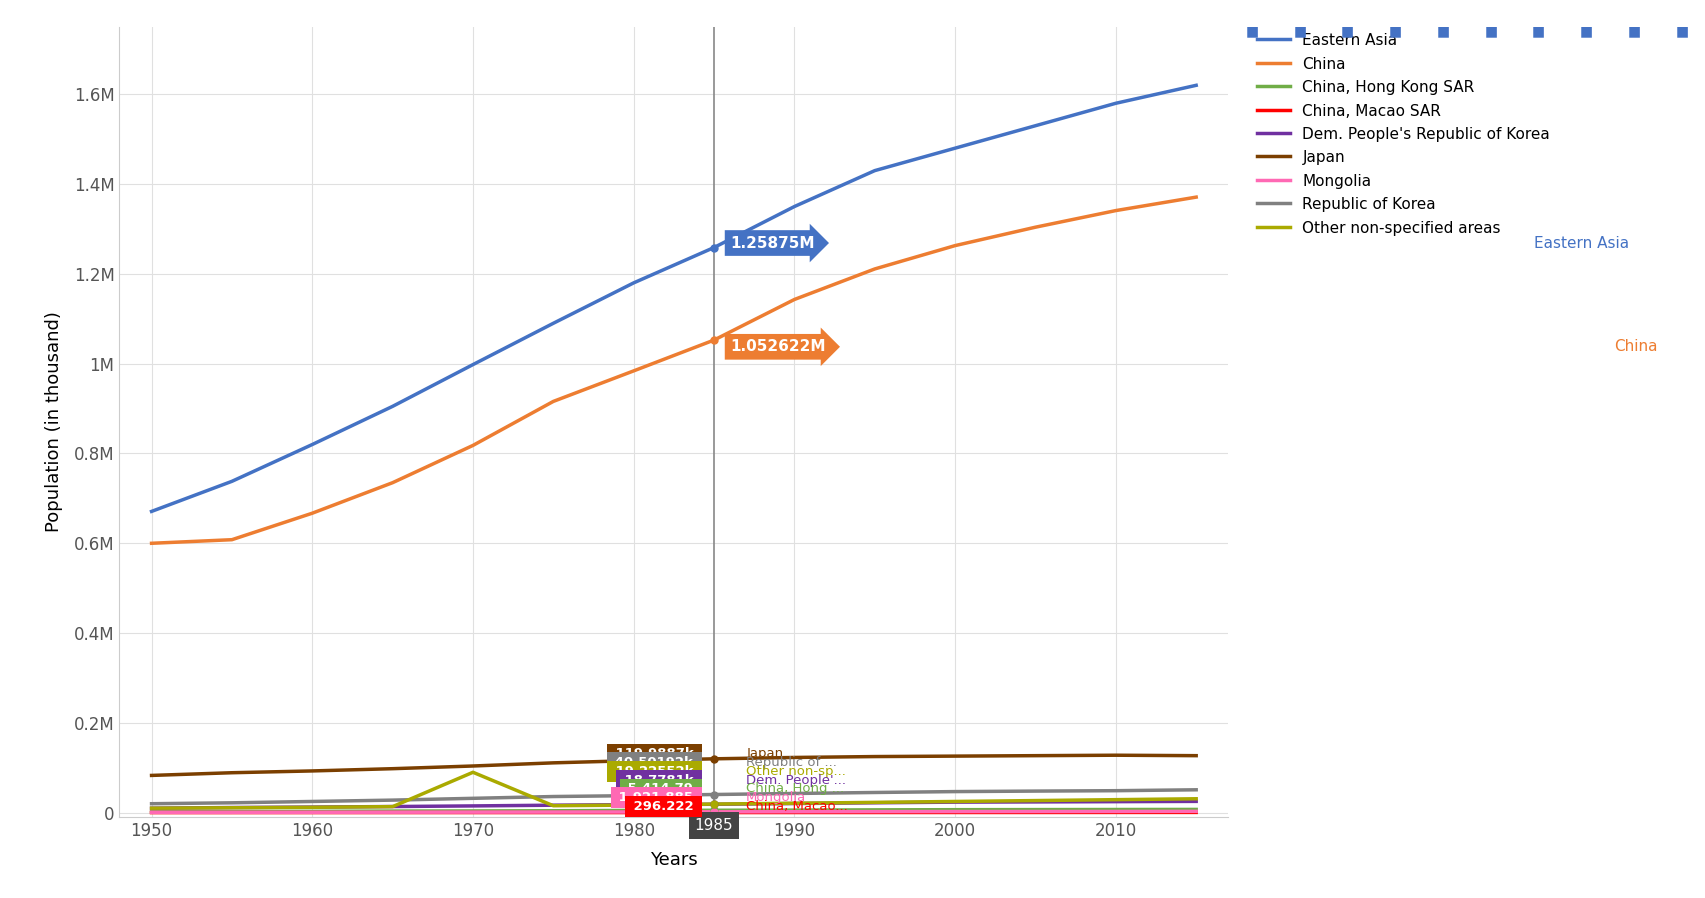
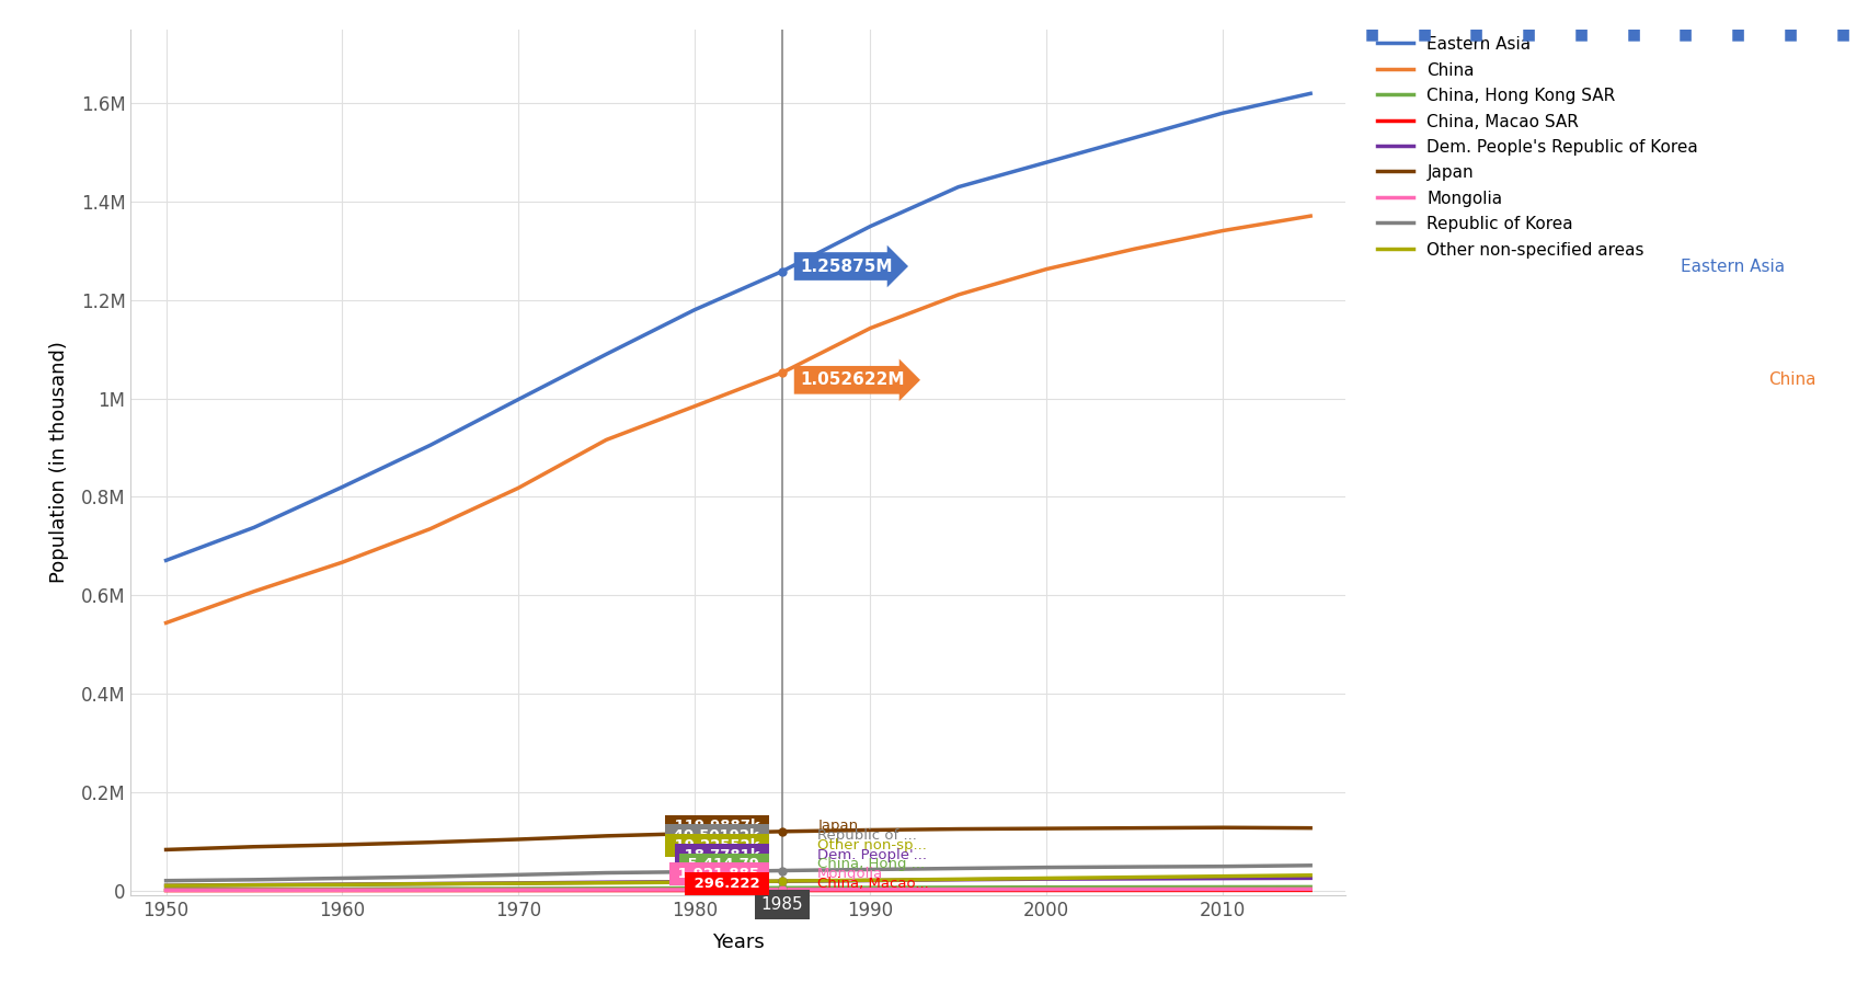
China/1950: 0.600M -> 0.544M
Other non-specified areas/1970: 0.090M -> 0.014M
